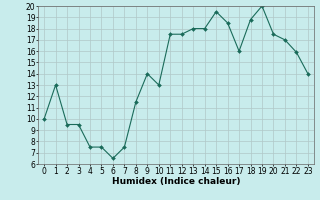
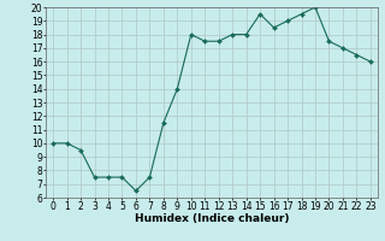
1: 13.0 -> 10.0
3: 9.5 -> 7.5
10: 13.0 -> 18.0
17: 16.0 -> 19.0
18: 18.8 -> 19.5
22: 15.9 -> 16.5
23: 14.0 -> 16.0
